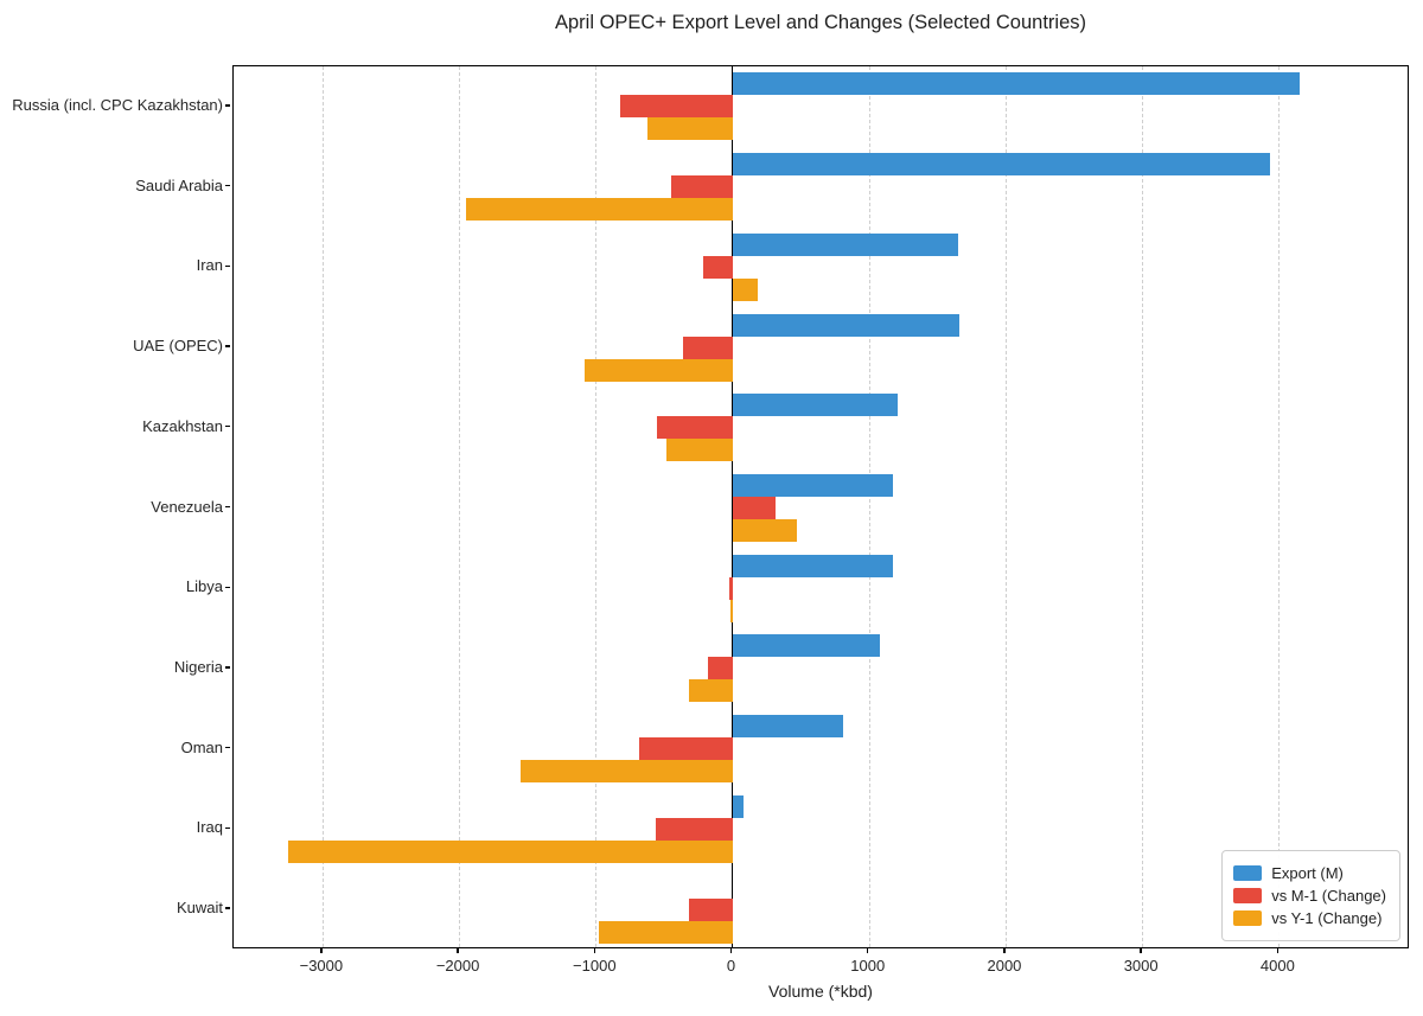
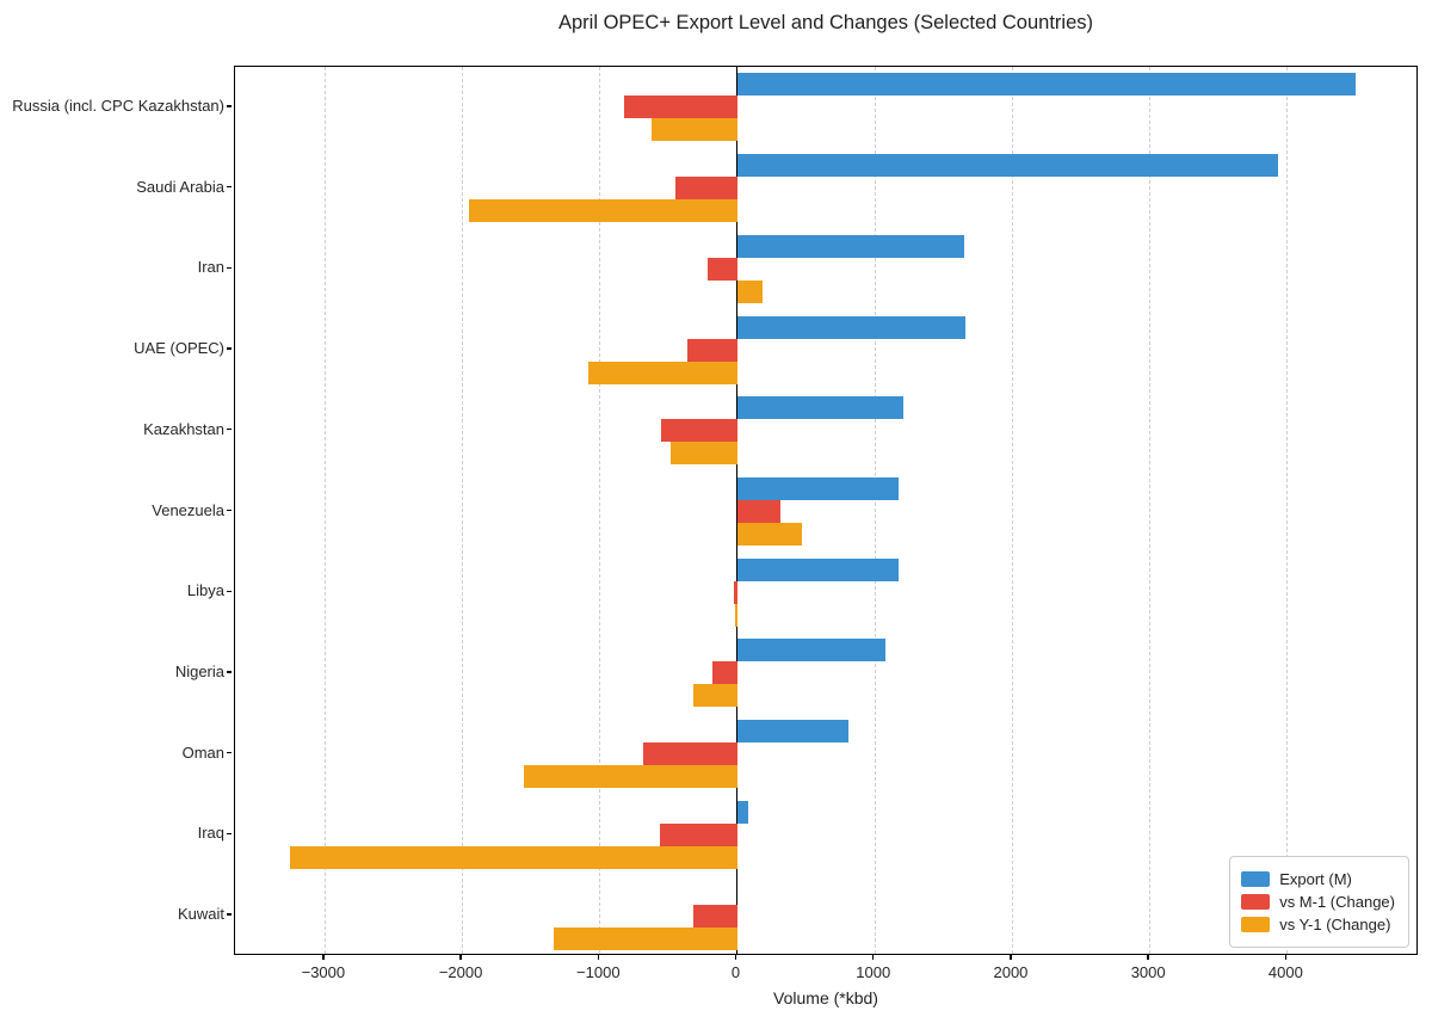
Export (M)/Russia (incl. CPC Kazakhstan): 4150 -> 4500
vs Y-1 (Change)/Kuwait: -980 -> -1330
